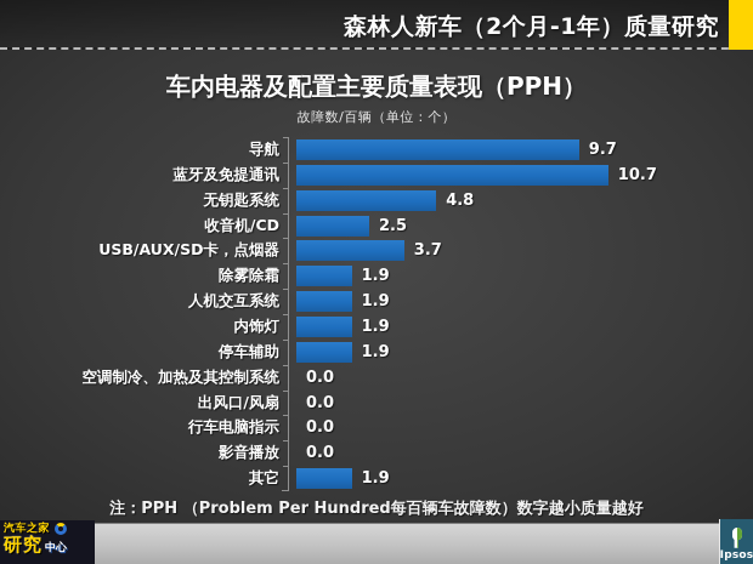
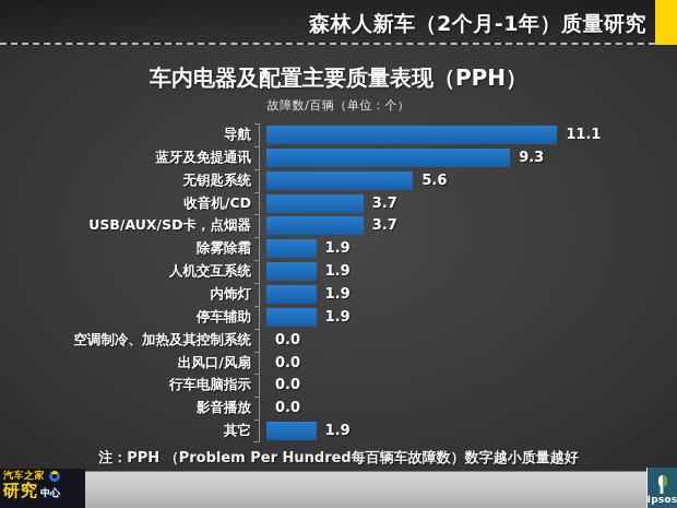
导航: 9.7 -> 11.1
蓝牙及免提通讯: 10.7 -> 9.3
无钥匙系统: 4.8 -> 5.6
收音机/CD: 2.5 -> 3.7
